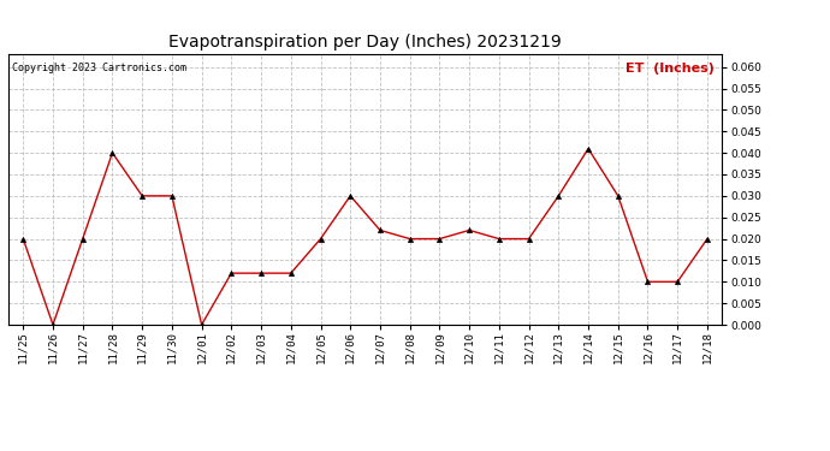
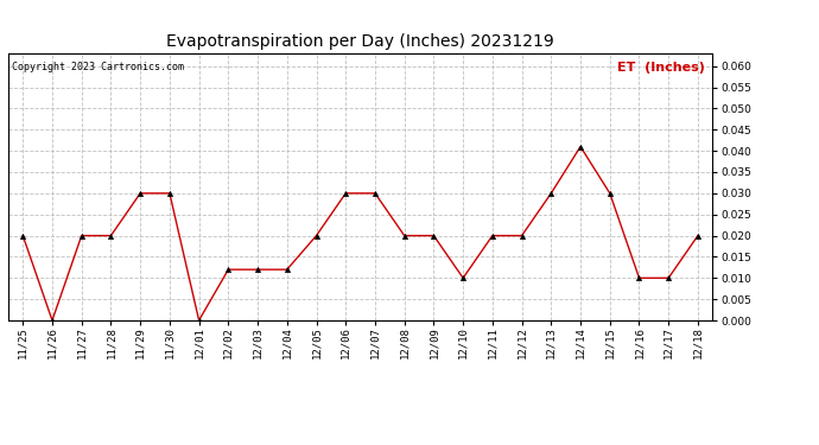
11/28: 0.040 -> 0.020
12/07: 0.022 -> 0.030
12/10: 0.022 -> 0.010
